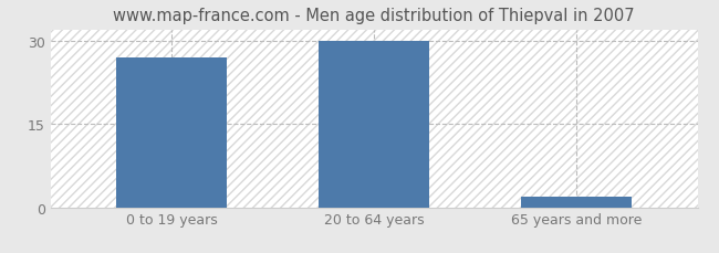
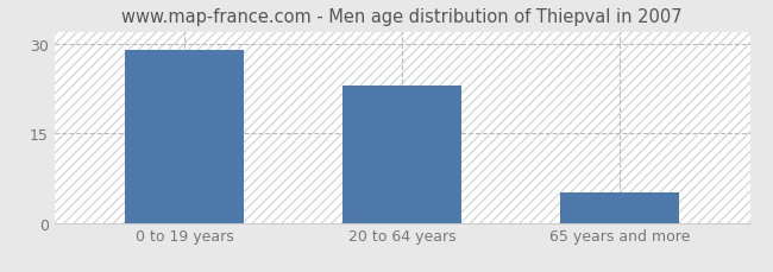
0 to 19 years: 27 -> 29
20 to 64 years: 30 -> 23
65 years and more: 2 -> 5
